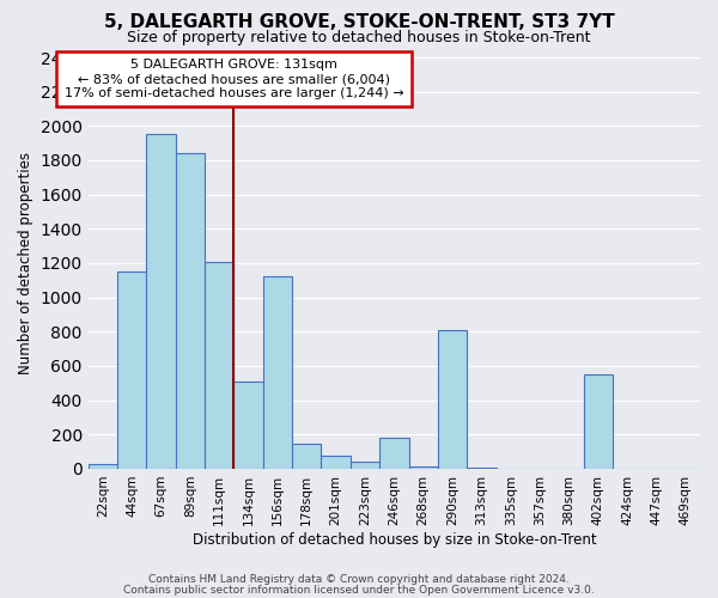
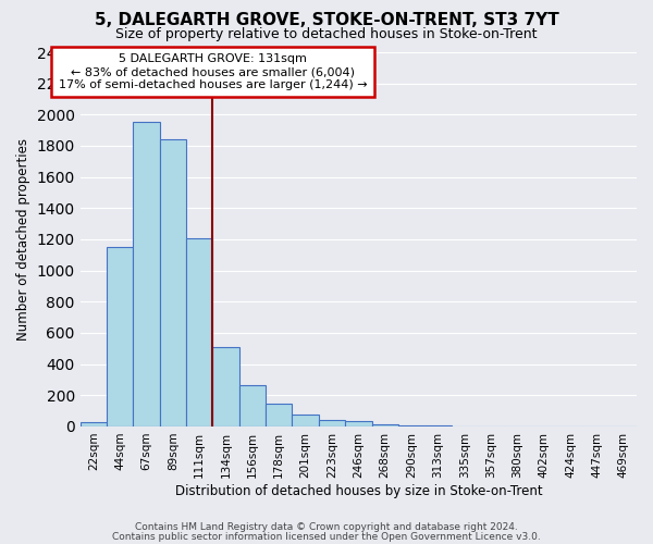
156sqm: 1120 -> 260
246sqm: 180 -> 40
290sqm: 810 -> 10
402sqm: 550 -> 0
